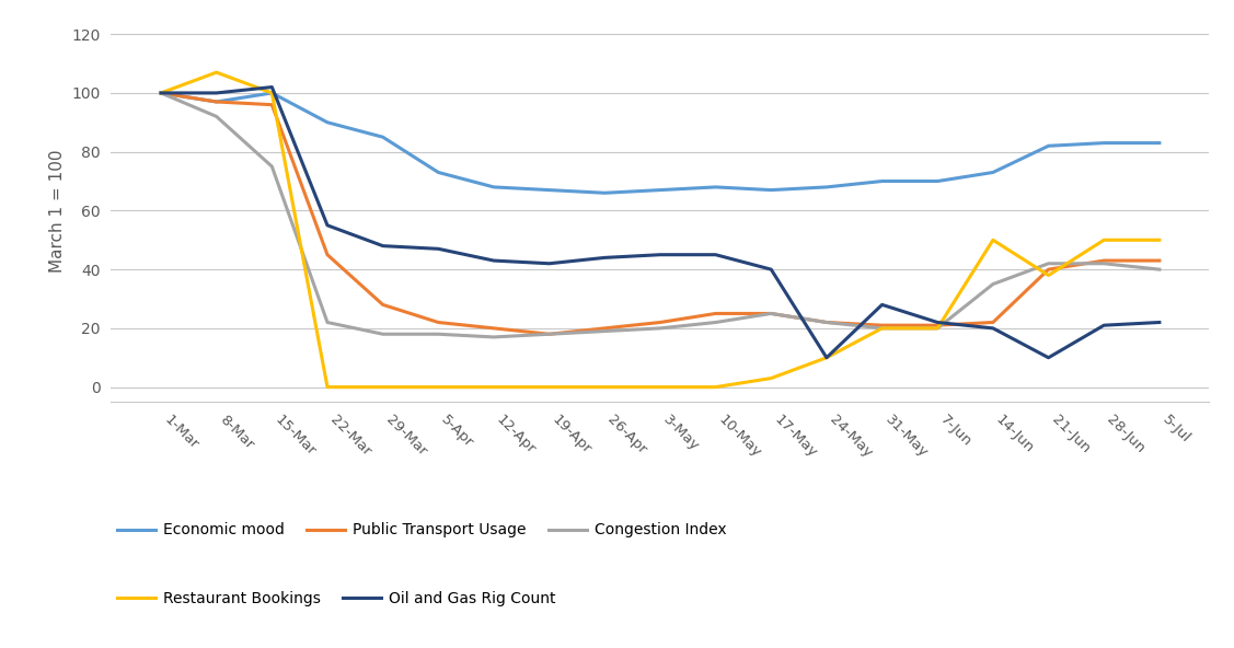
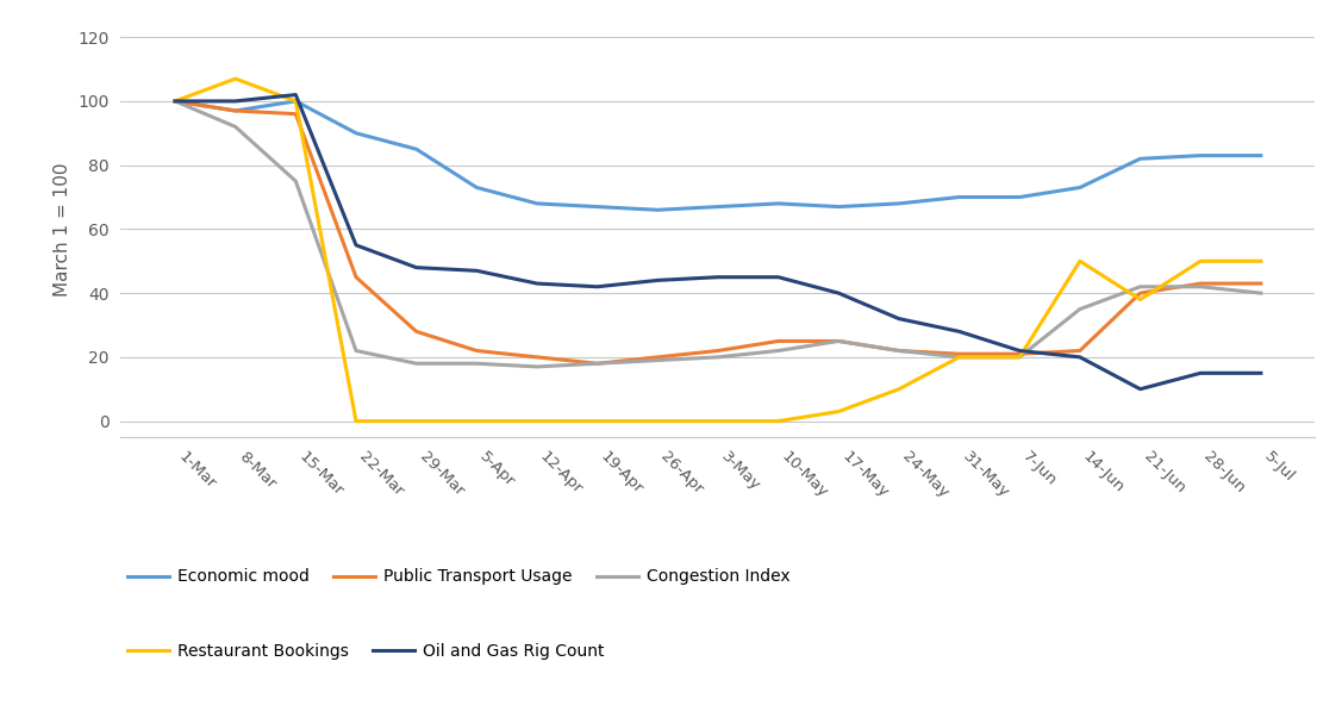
Oil and Gas Rig Count/24-May: 10 -> 32
Oil and Gas Rig Count/28-Jun: 21 -> 15
Oil and Gas Rig Count/5-Jul: 22 -> 15
